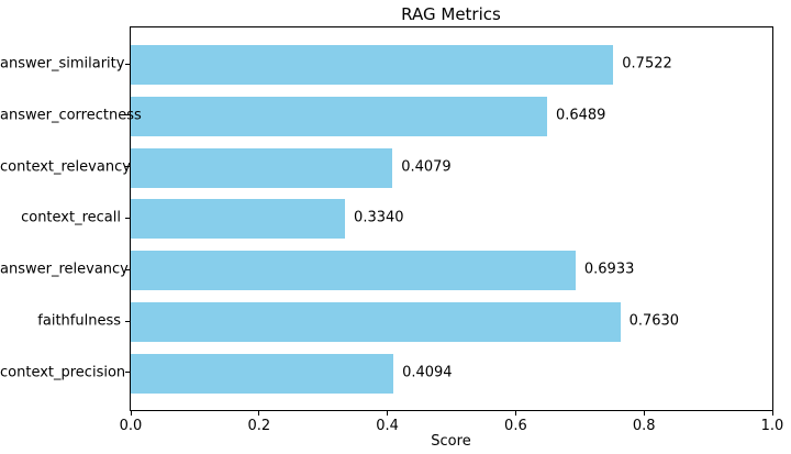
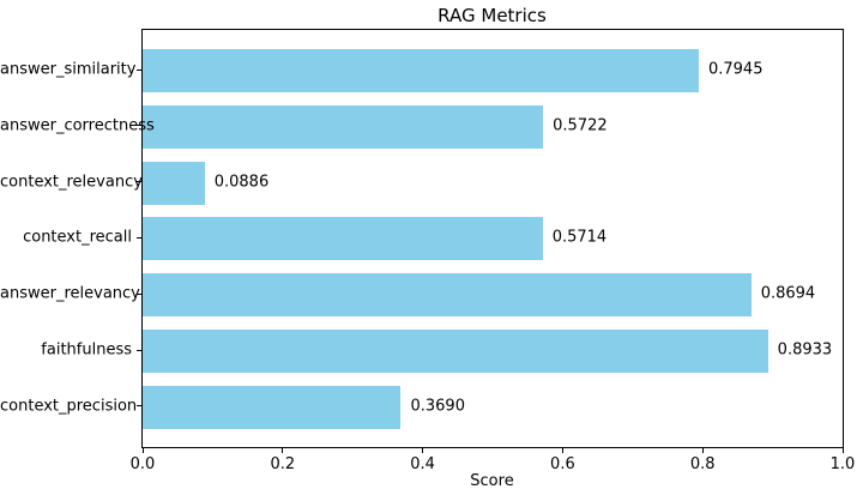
answer_similarity: 0.7522 -> 0.7945
answer_correctness: 0.6489 -> 0.5722
context_relevancy: 0.4079 -> 0.0886
context_recall: 0.3340 -> 0.5714
answer_relevancy: 0.6933 -> 0.8694
faithfulness: 0.7630 -> 0.8933
context_precision: 0.4094 -> 0.3690
